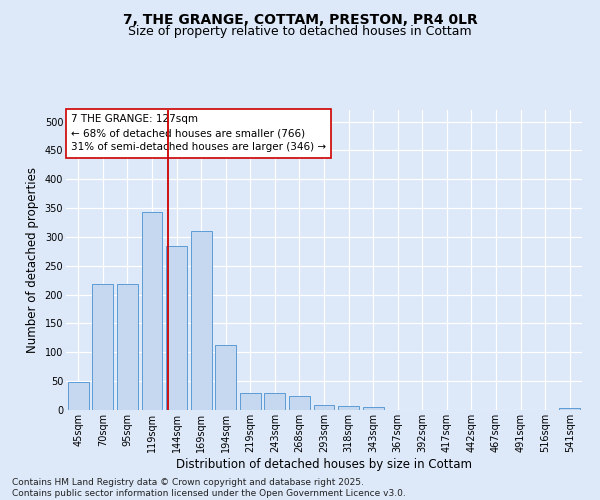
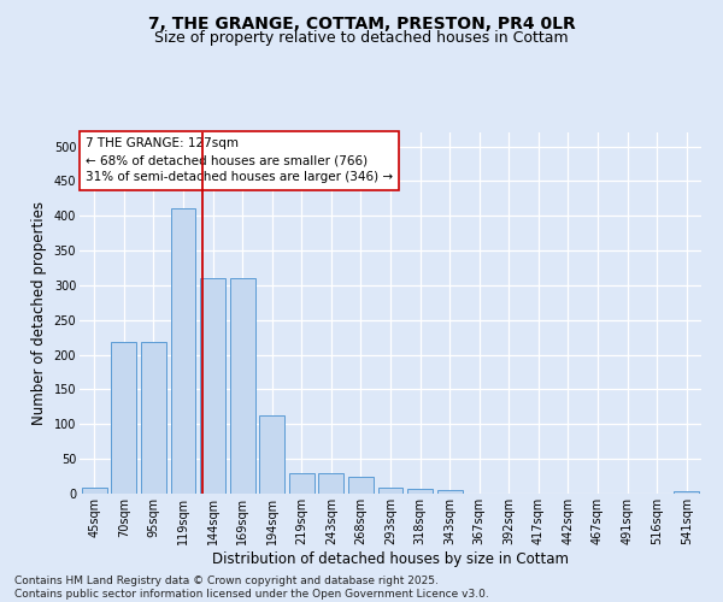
45sqm: 48 -> 9
119sqm: 344 -> 411
144sqm: 284 -> 311
